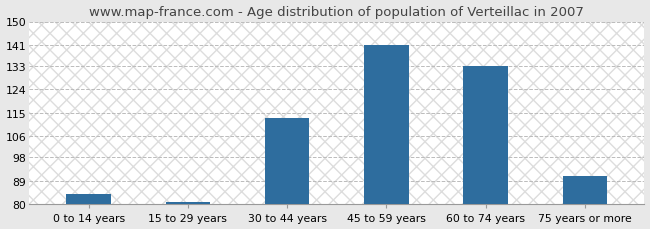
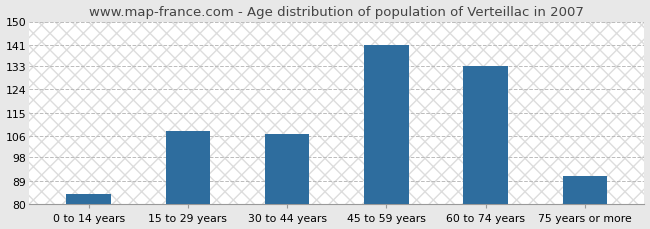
15 to 29 years: 81 -> 108
30 to 44 years: 113 -> 107
